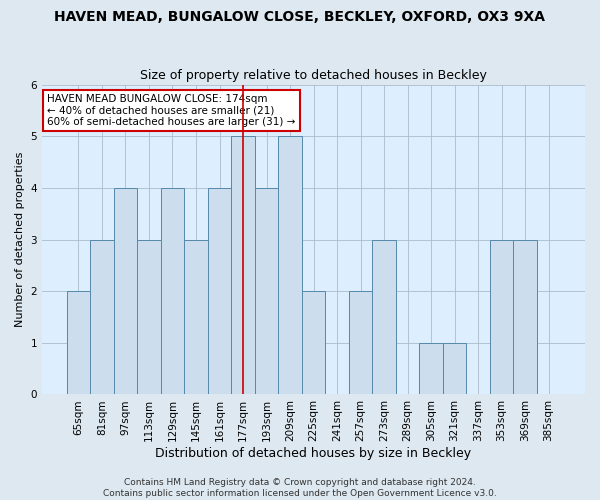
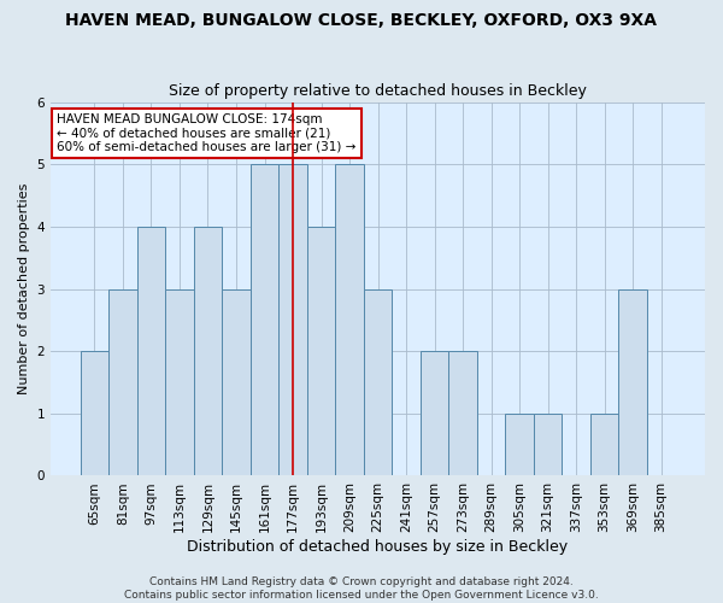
161sqm: 4 -> 5
225sqm: 2 -> 3
273sqm: 3 -> 2
353sqm: 3 -> 1
